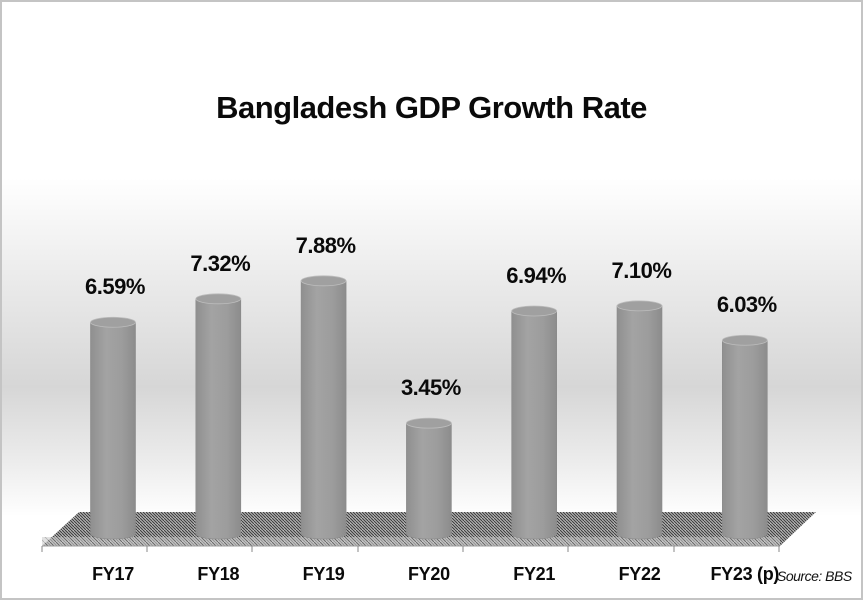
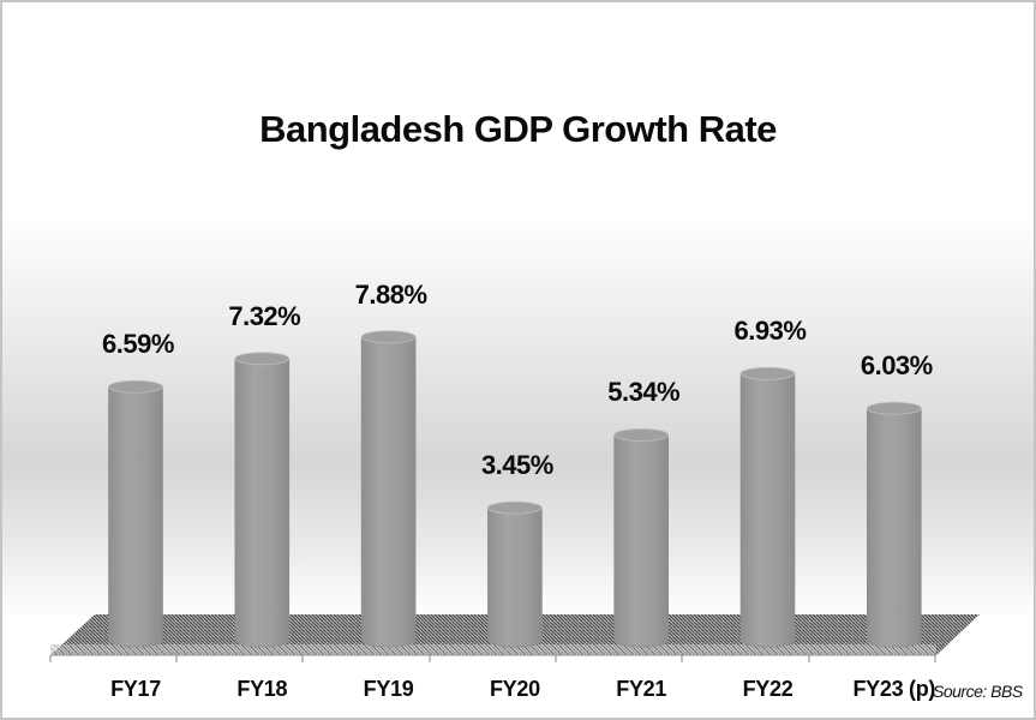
FY21: 6.94% -> 5.34%
FY22: 7.10% -> 6.93%
